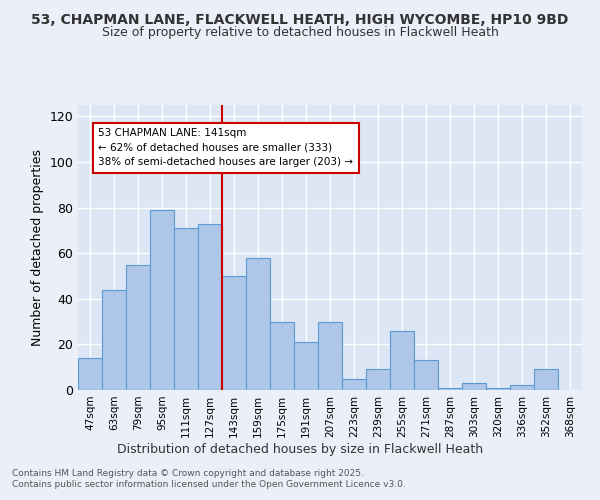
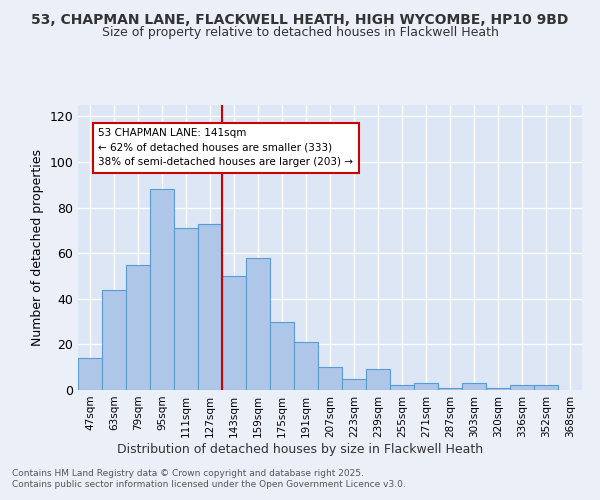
95sqm: 79 -> 88
207sqm: 30 -> 10
255sqm: 26 -> 2
271sqm: 13 -> 3
352sqm: 9 -> 2
